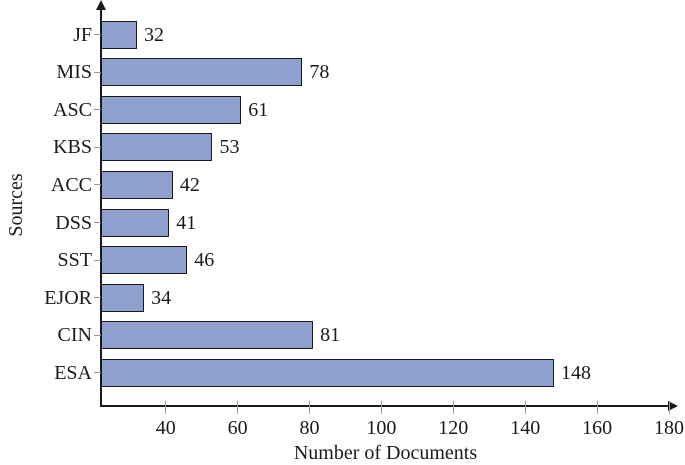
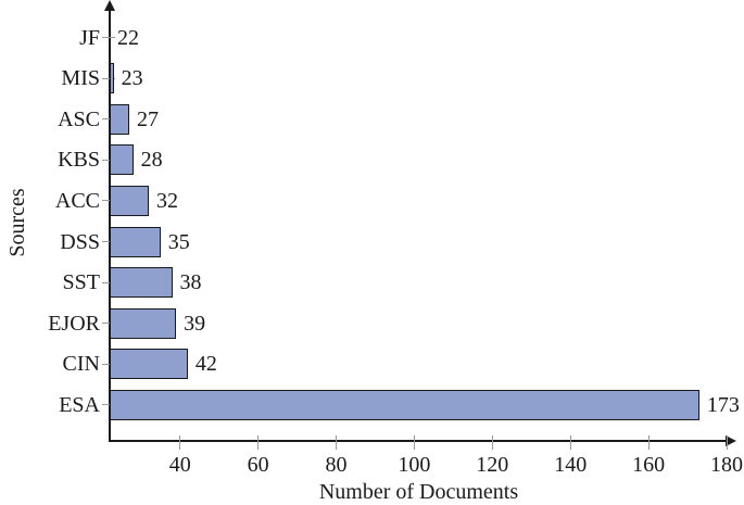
JF: 32 -> 22
MIS: 78 -> 23
ASC: 61 -> 27
KBS: 53 -> 28
ACC: 42 -> 32
DSS: 41 -> 35
SST: 46 -> 38
EJOR: 34 -> 39
CIN: 81 -> 42
ESA: 148 -> 173
